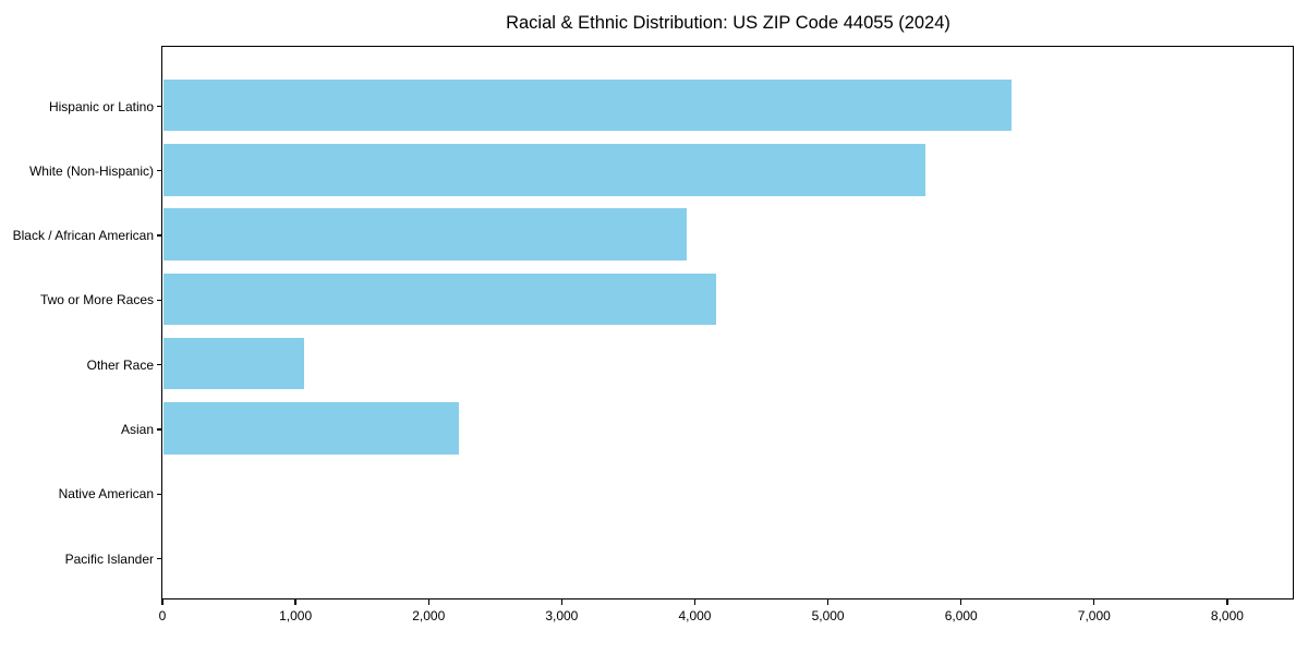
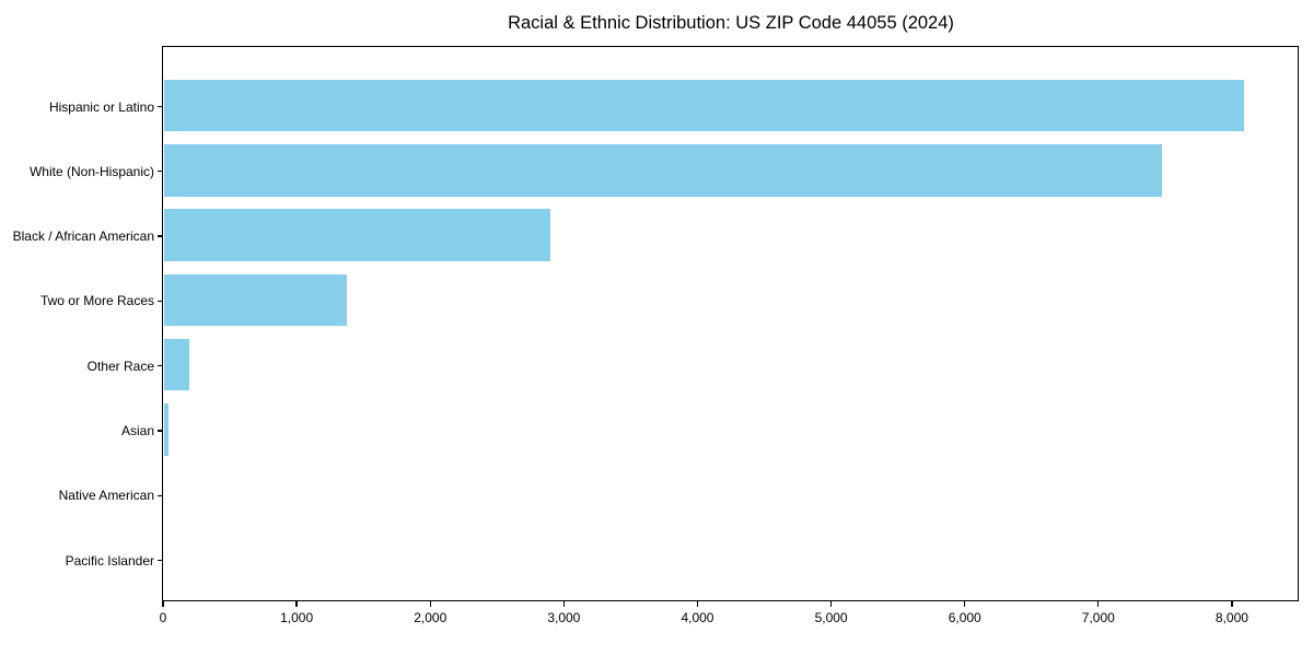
Hispanic or Latino: 6370 -> 8080
White (Non-Hispanic): 5720 -> 7470
Black / African American: 3930 -> 2890
Two or More Races: 4150 -> 1370
Other Race: 1060 -> 180
Asian: 2220 -> 30
